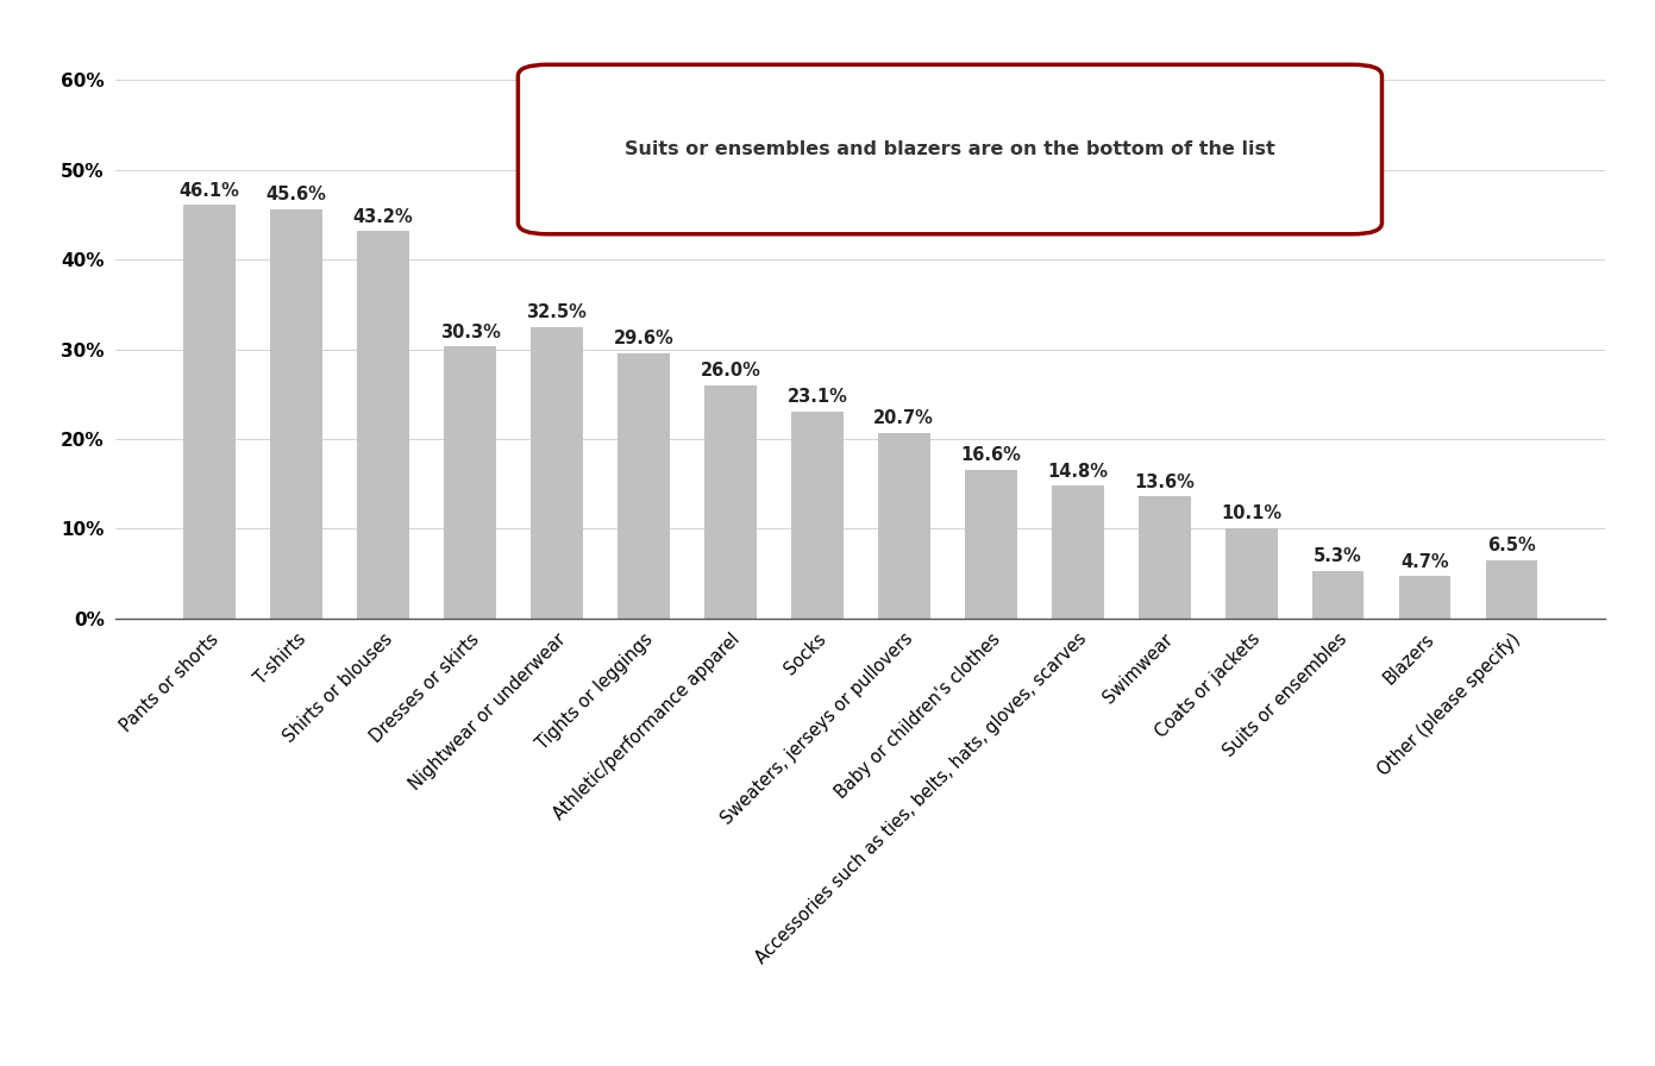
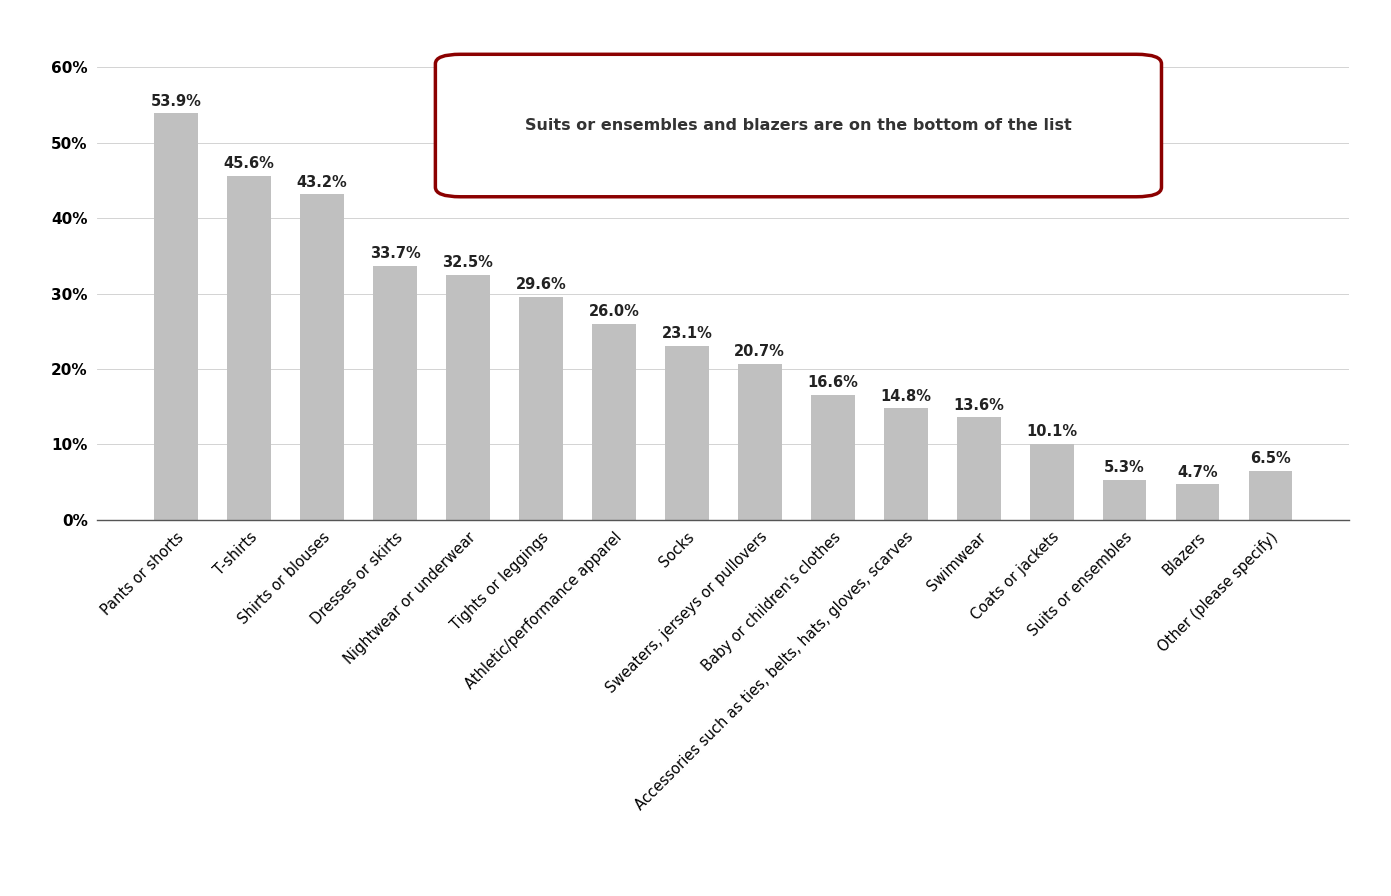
Pants or shorts: 46.1% -> 53.9%
Dresses or skirts: 30.3% -> 33.7%
